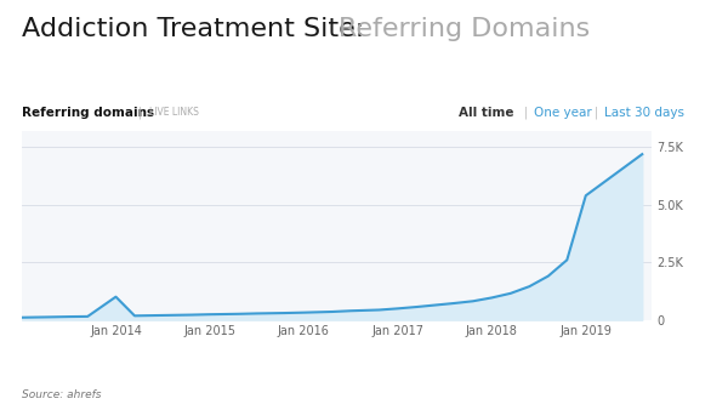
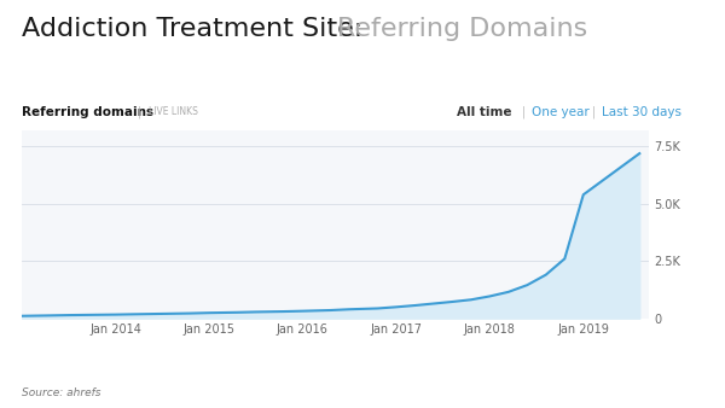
Jan 2014: 1.0K -> 0.2K
